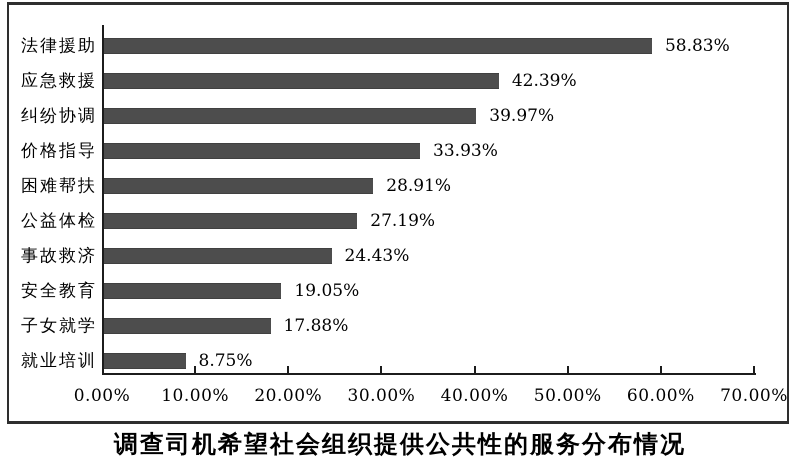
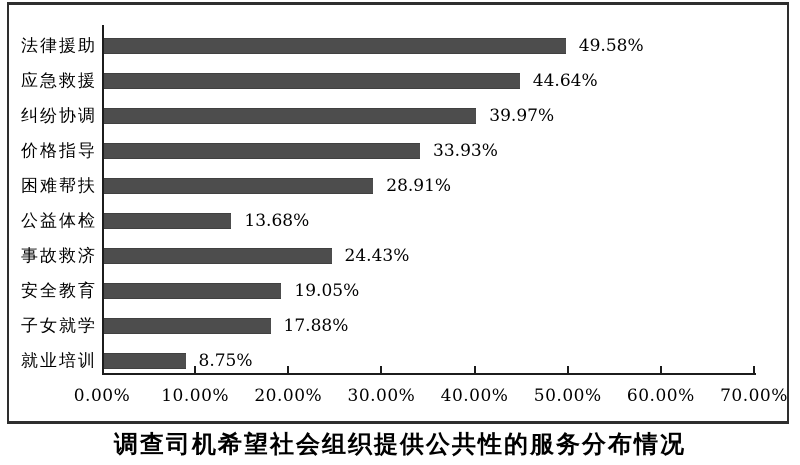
法律援助: 58.83% -> 49.58%
应急救援: 42.39% -> 44.64%
公益体检: 27.19% -> 13.68%
